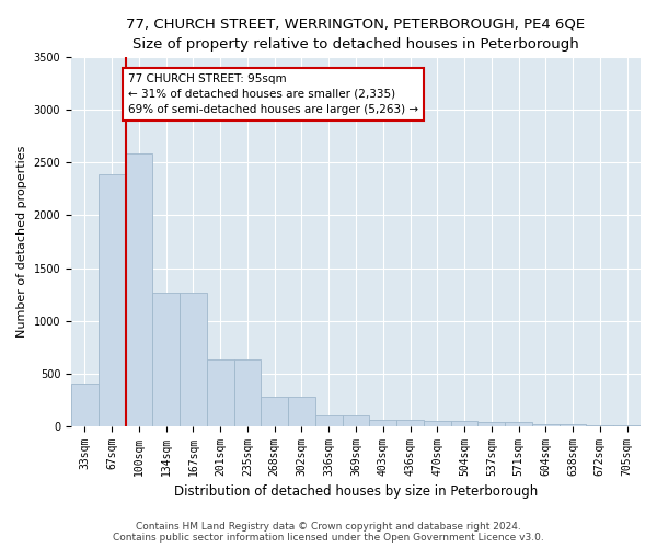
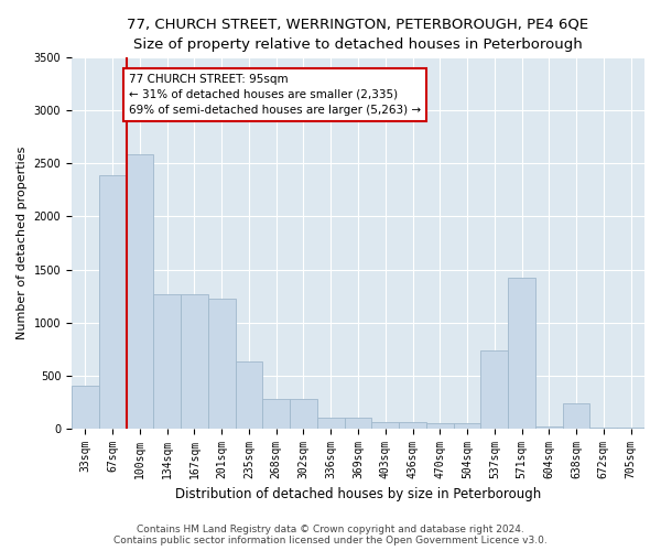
201sqm: 630 -> 1220
537sqm: 40 -> 740
571sqm: 40 -> 1420
638sqm: 20 -> 240
